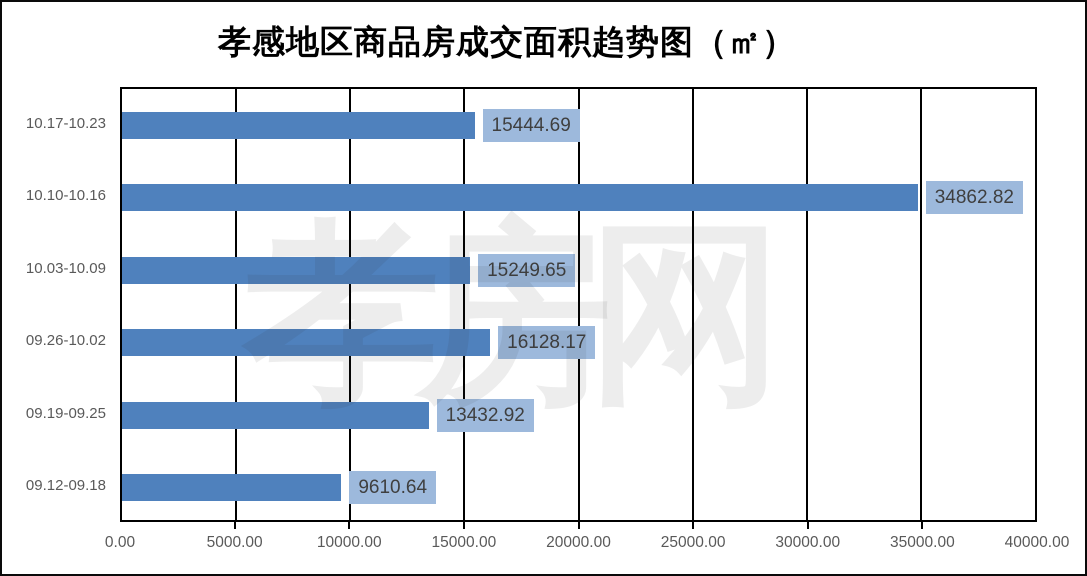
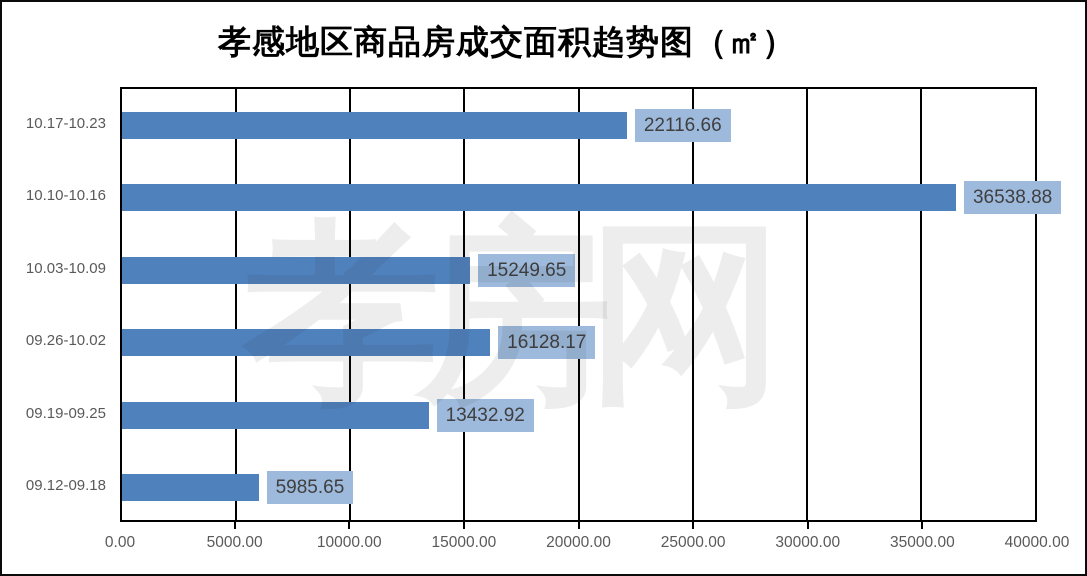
10.17-10.23: 15444.69 -> 22116.66
10.10-10.16: 34862.82 -> 36538.88
09.12-09.18: 9610.64 -> 5985.65
